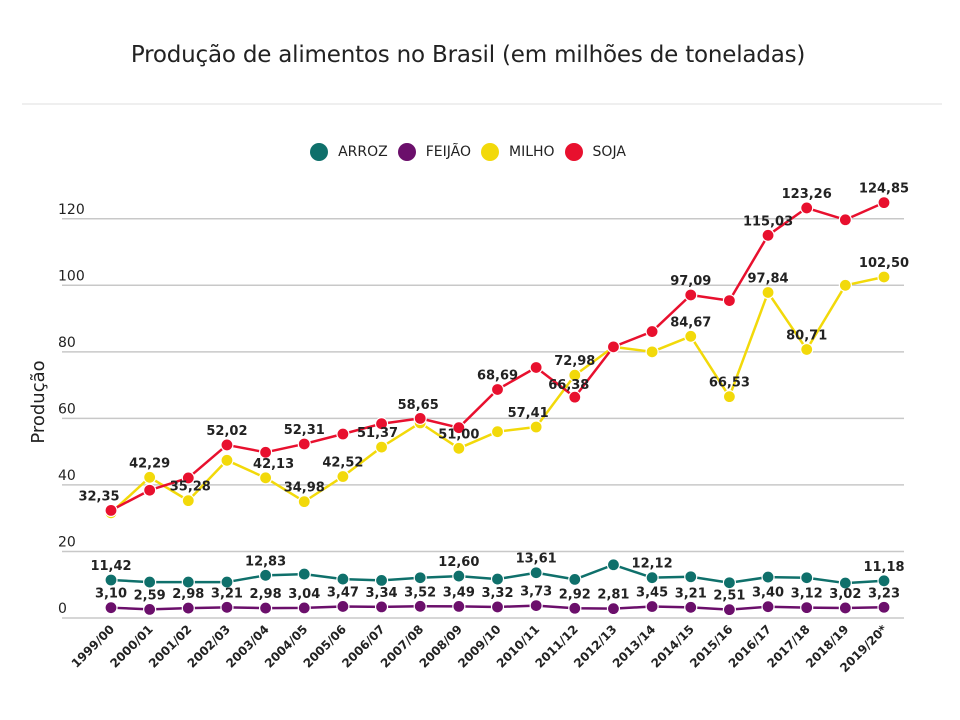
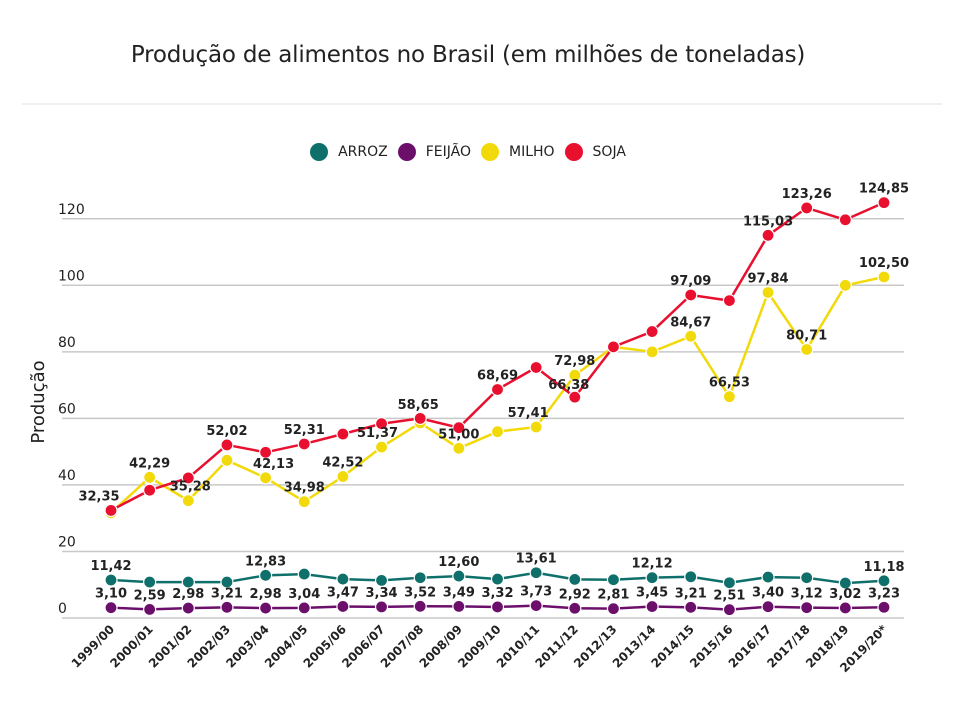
ARROZ/2012/13: 16 -> 12
